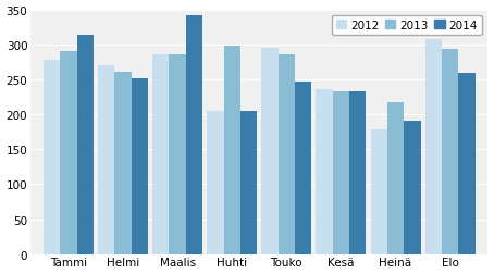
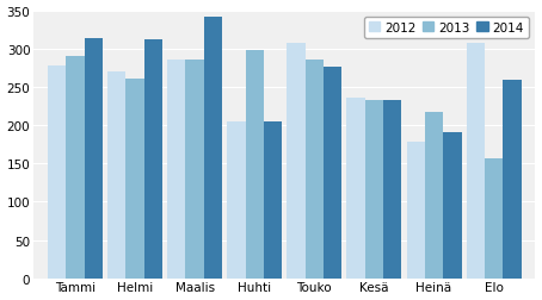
2014/Helmi: 251 -> 312
2012/Touko: 295 -> 308
2014/Touko: 246 -> 276
2013/Elo: 294 -> 156
